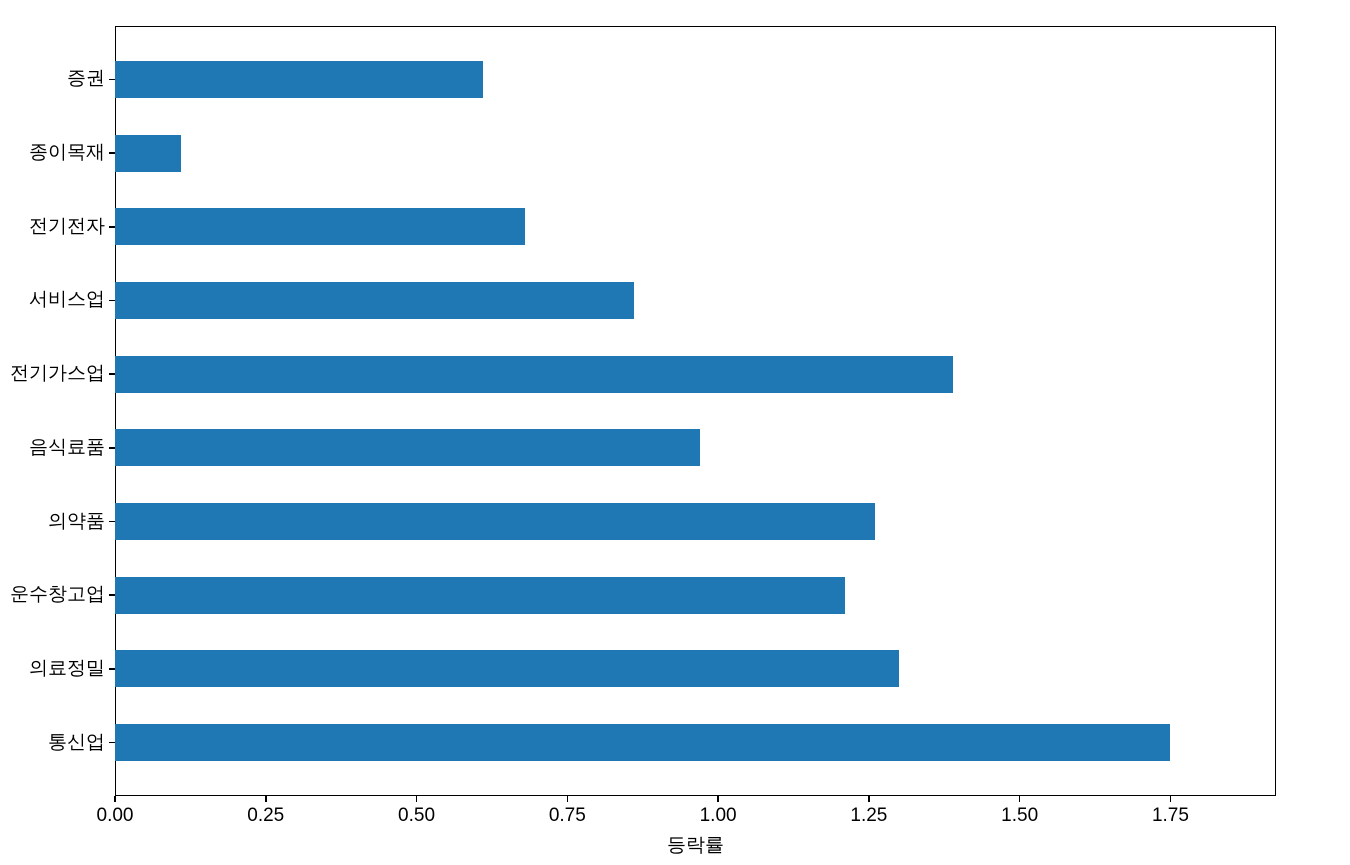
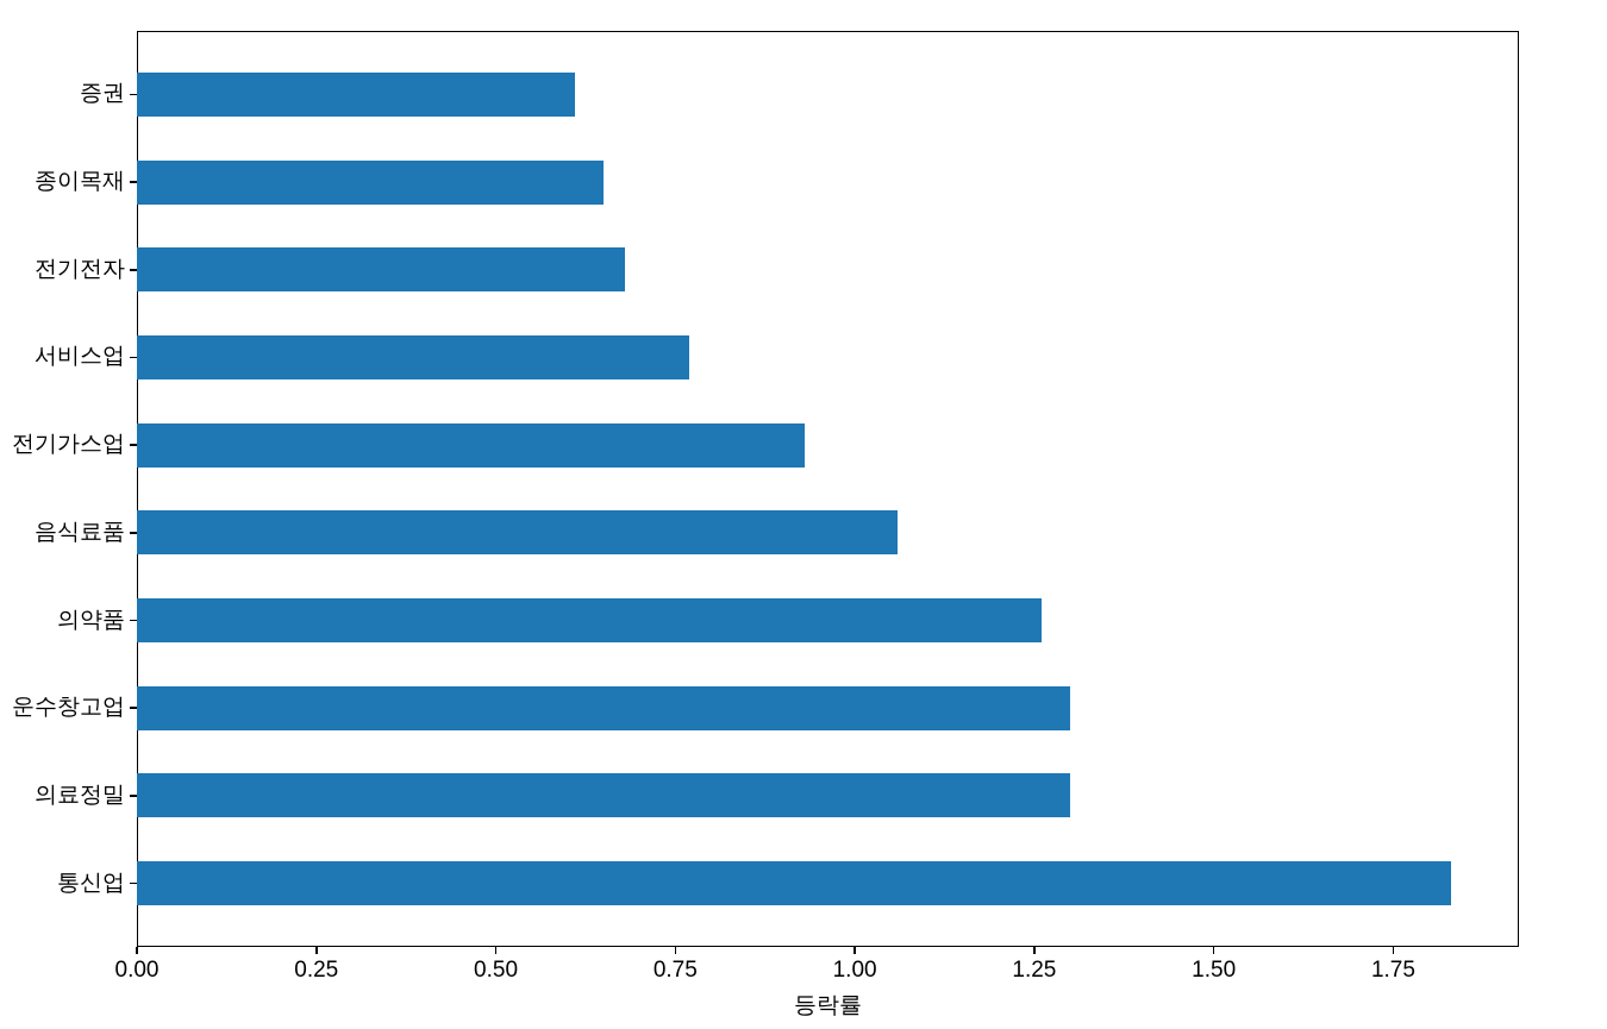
종이목재: 0.11 -> 0.65
서비스업: 0.86 -> 0.77
전기가스업: 1.39 -> 0.93
음식료품: 0.97 -> 1.06
운수창고업: 1.21 -> 1.30
통신업: 1.75 -> 1.83
